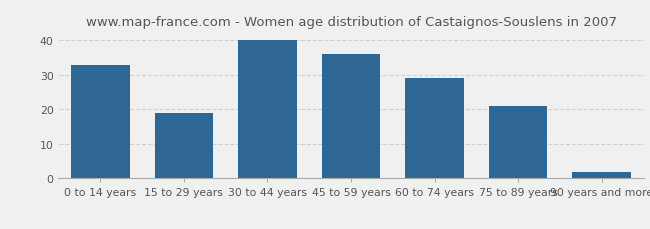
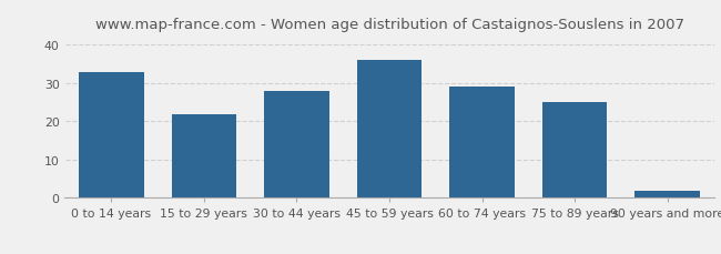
15 to 29 years: 19 -> 22
30 to 44 years: 40 -> 28
75 to 89 years: 21 -> 25
